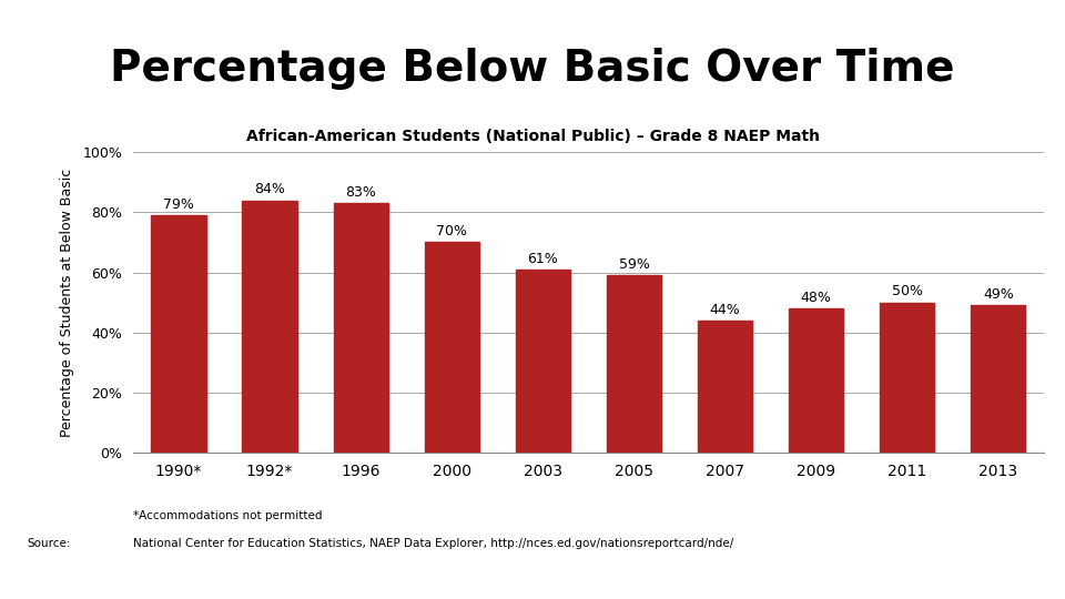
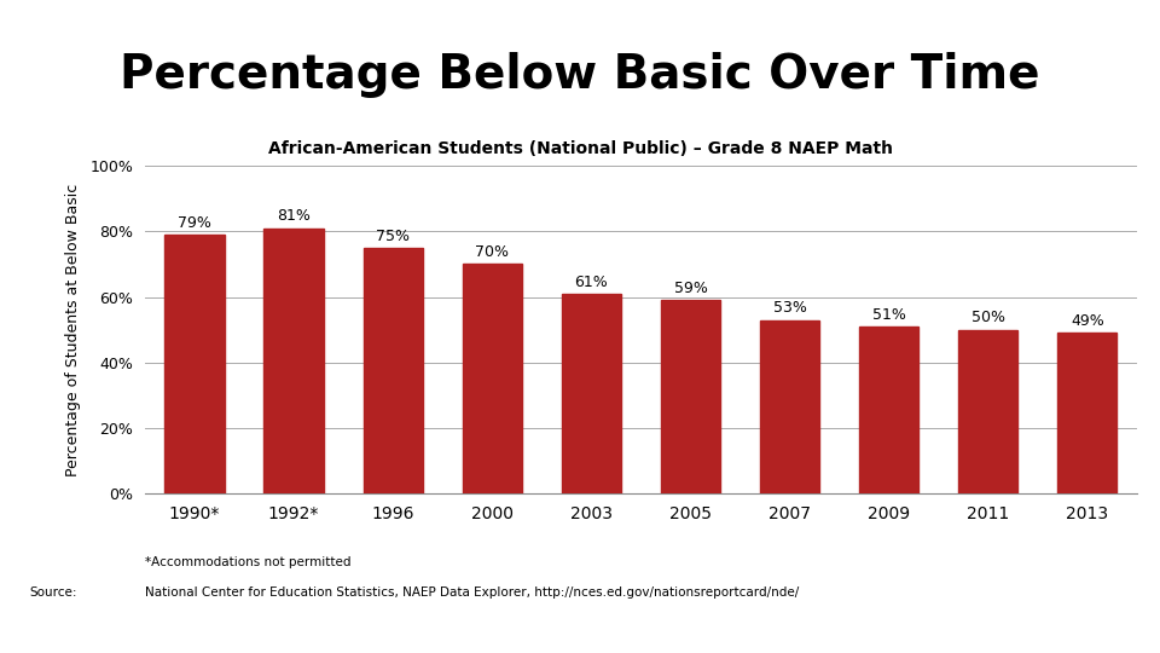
1992*: 84% -> 81%
1996: 83% -> 75%
2007: 44% -> 53%
2009: 48% -> 51%
